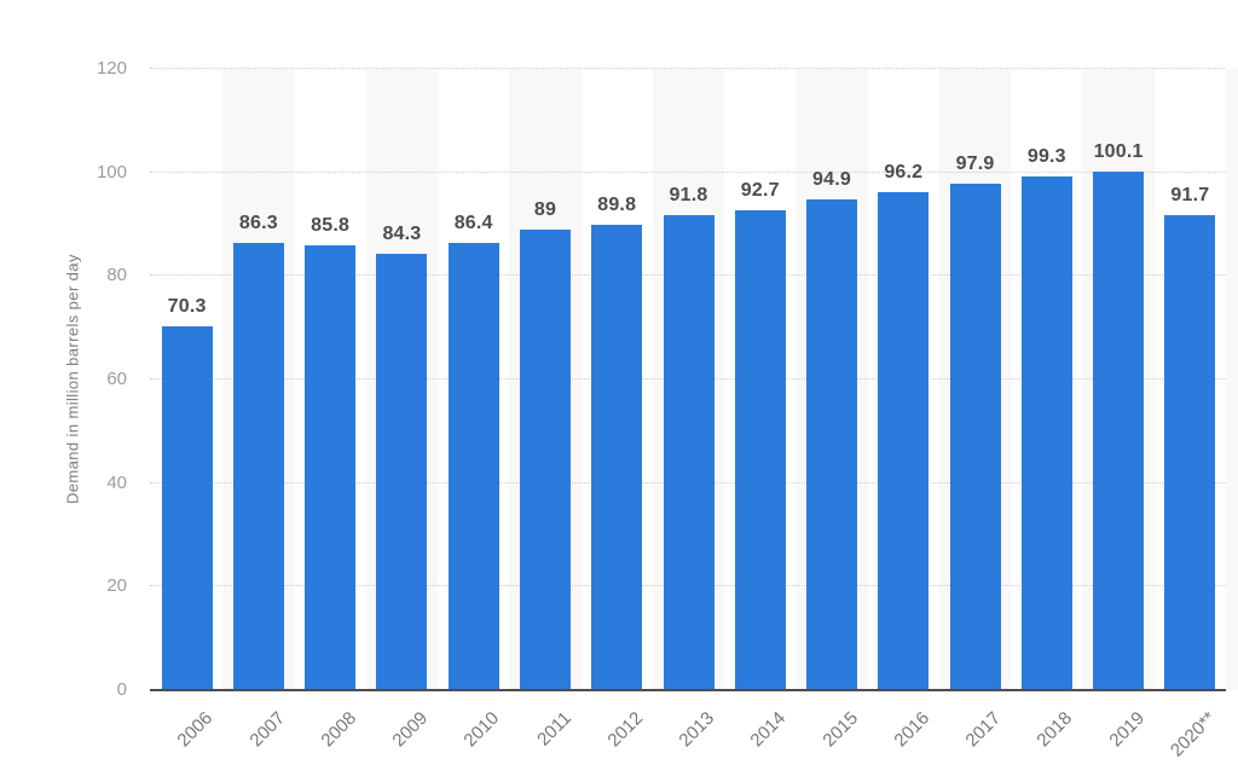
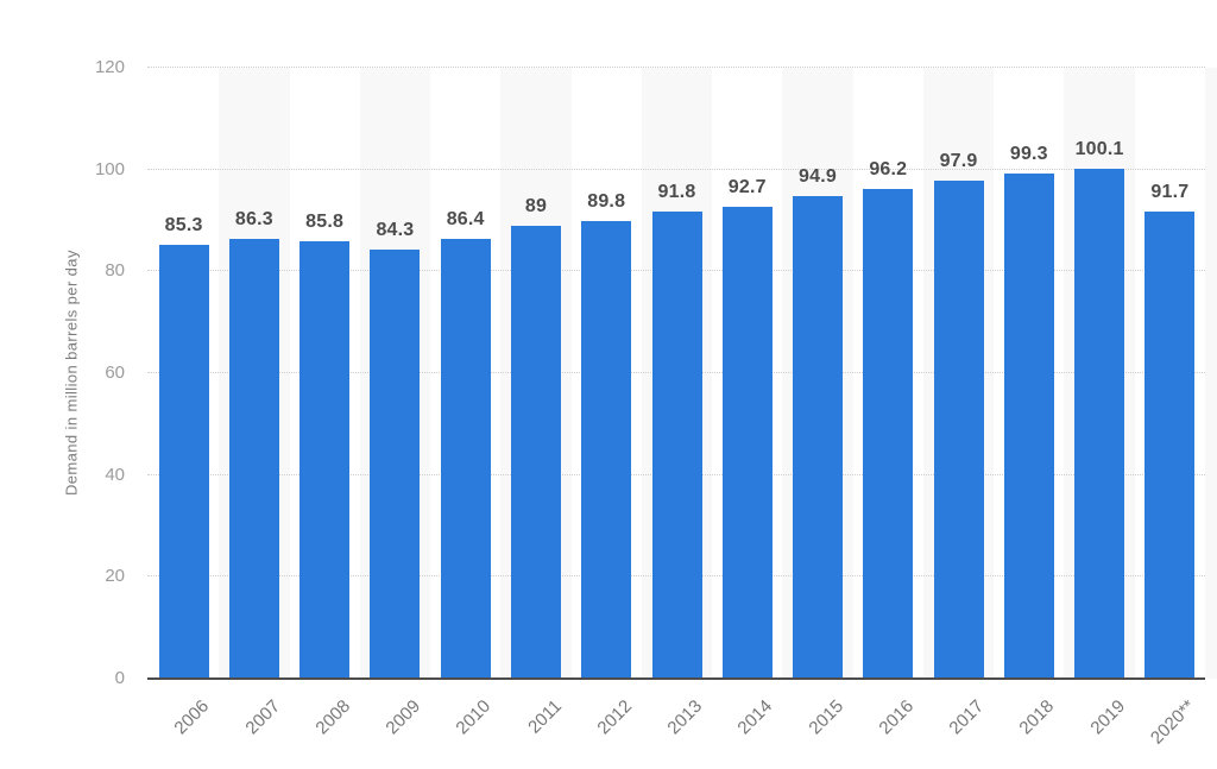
2006: 70.3 -> 85.3
